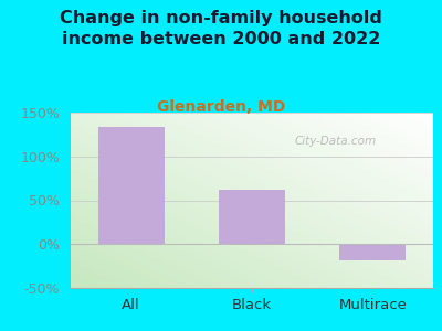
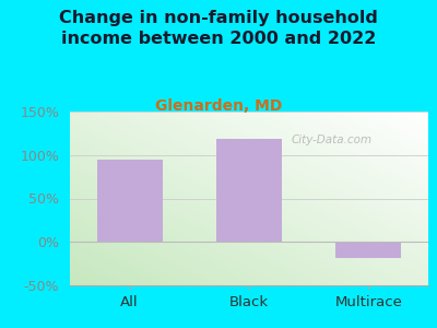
All: 134% -> 95%
Black: 62% -> 118%
